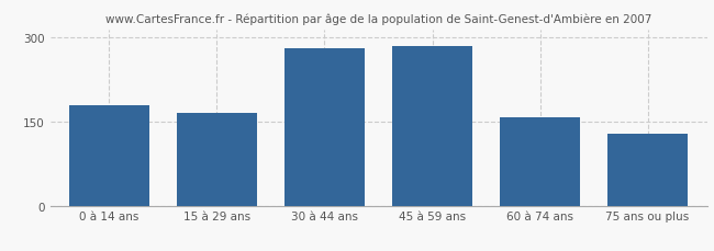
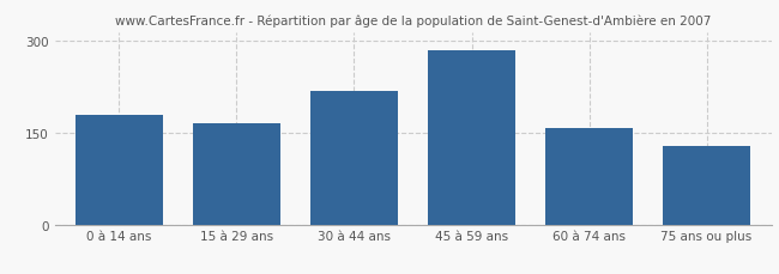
30 à 44 ans: 280 -> 218
